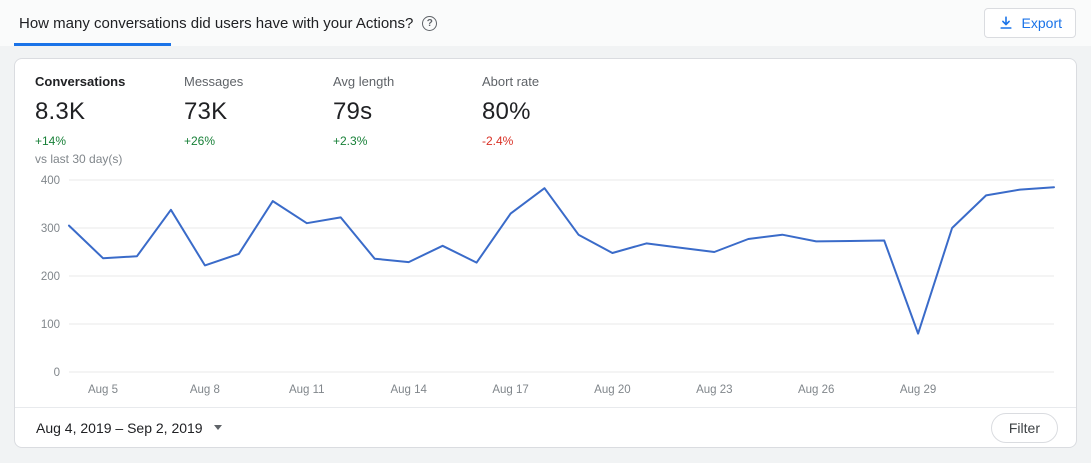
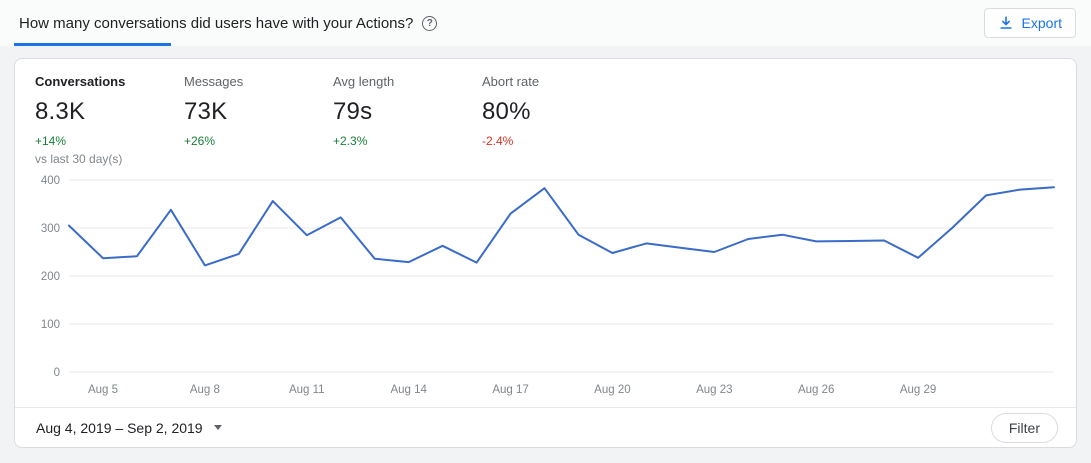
Aug 11: 310 -> 280
Aug 29: 80 -> 240
